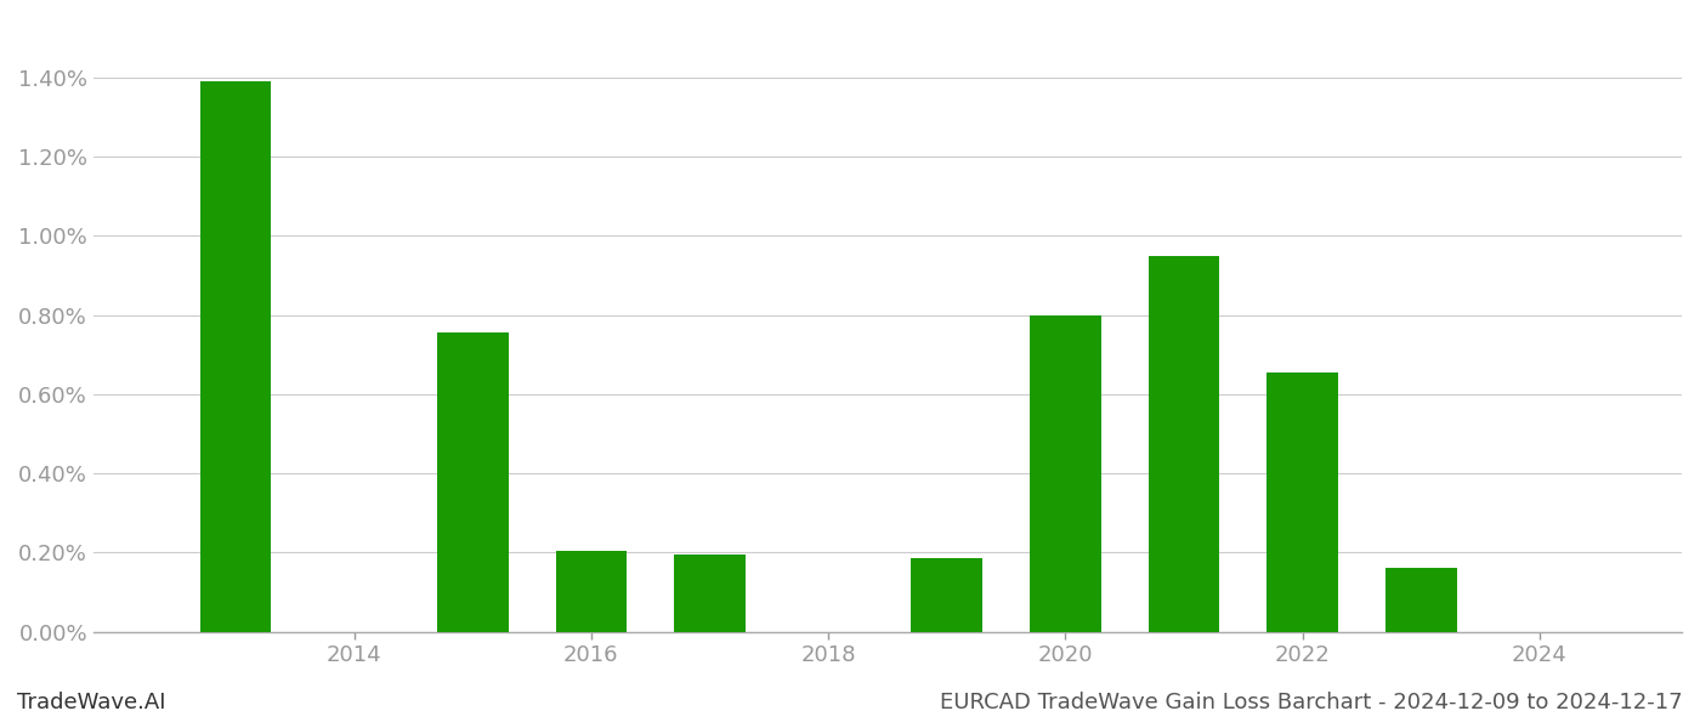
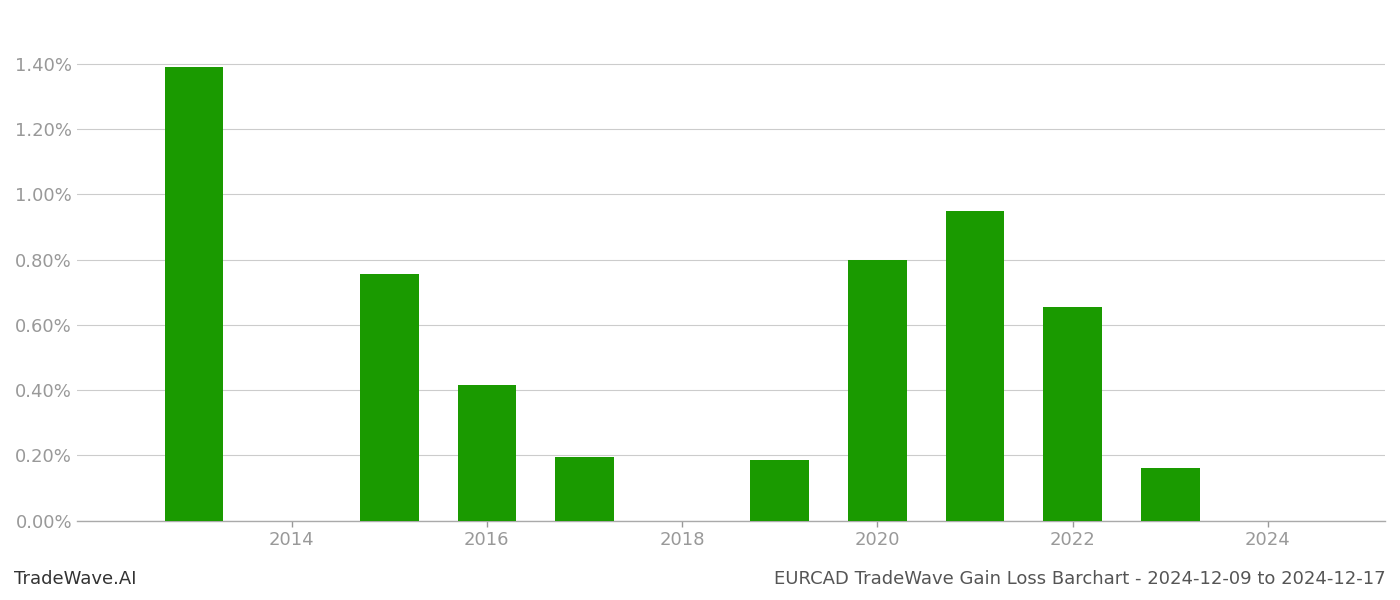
2016: 0.205% -> 0.415%
